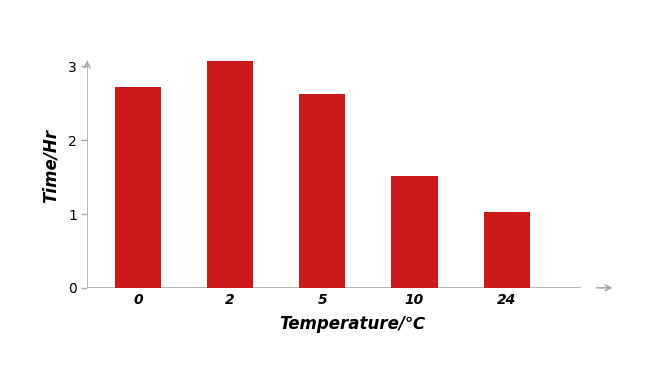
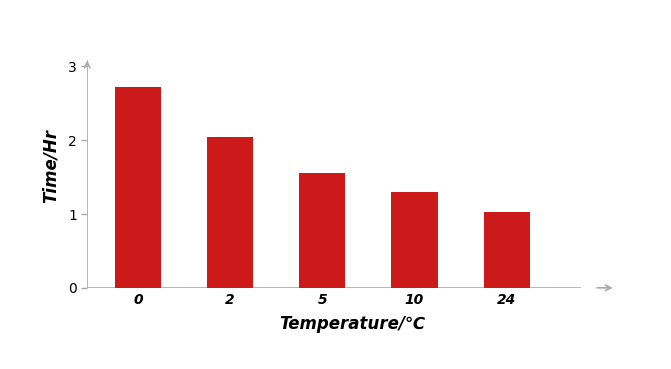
2: 3.08 -> 2.05
5: 2.62 -> 1.55
10: 1.52 -> 1.30
